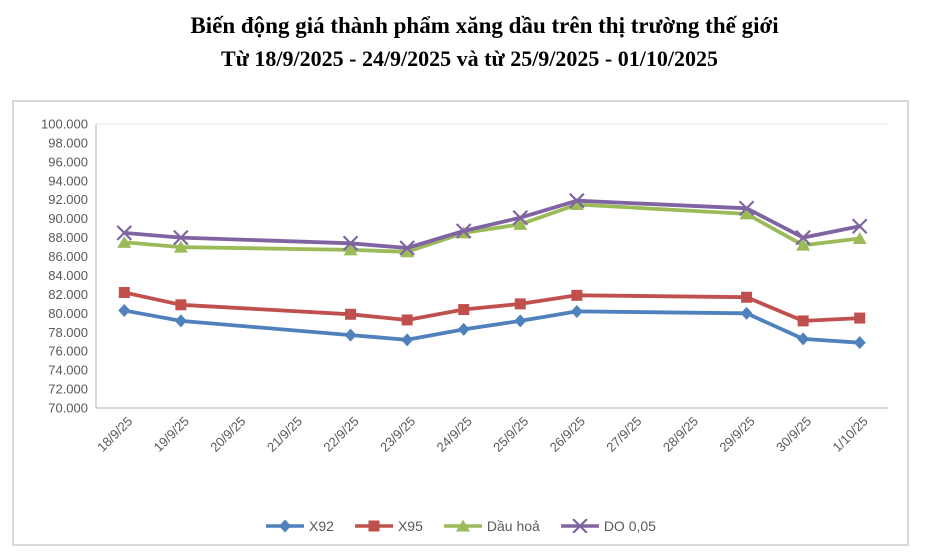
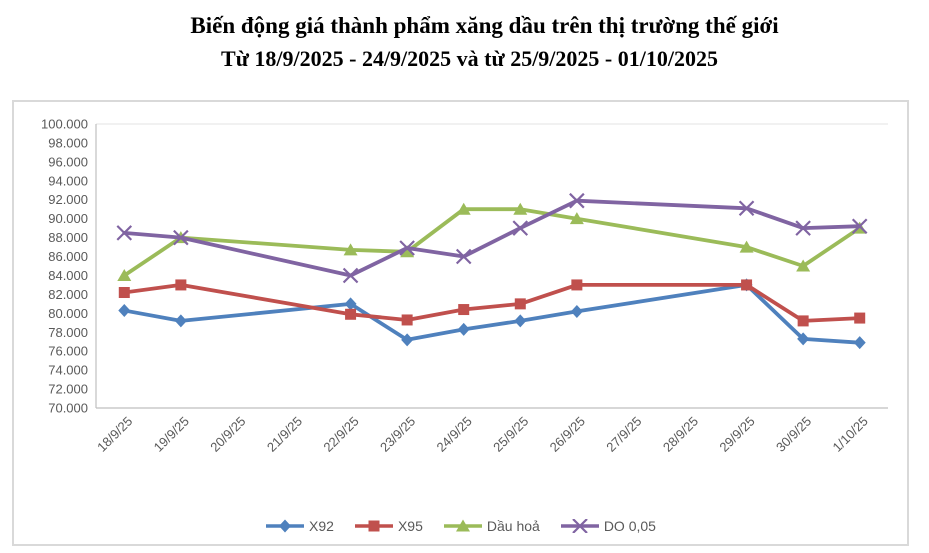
Dầu hoả/18/9/25: 88000 -> 84000
X95/19/9/25: 81000 -> 83000
Dầu hoả/19/9/25: 87000 -> 88000
X92/22/9/25: 78000 -> 81000
DO 0,05/22/9/25: 87000 -> 84000
Dầu hoả/24/9/25: 88000 -> 91000
DO 0,05/24/9/25: 89000 -> 86000
Dầu hoả/25/9/25: 89000 -> 91000
DO 0,05/25/9/25: 90000 -> 89000
X95/26/9/25: 82000 -> 83000
Dầu hoả/26/9/25: 92000 -> 90000
X92/29/9/25: 80000 -> 83000
X95/29/9/25: 82000 -> 83000
Dầu hoả/29/9/25: 90000 -> 87000
Dầu hoả/30/9/25: 87000 -> 85000
DO 0,05/30/9/25: 88000 -> 89000
Dầu hoả/1/10/25: 88000 -> 89000
